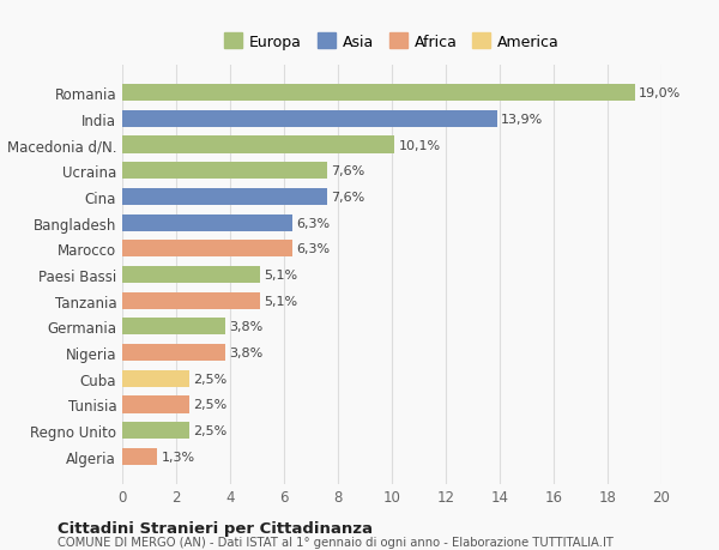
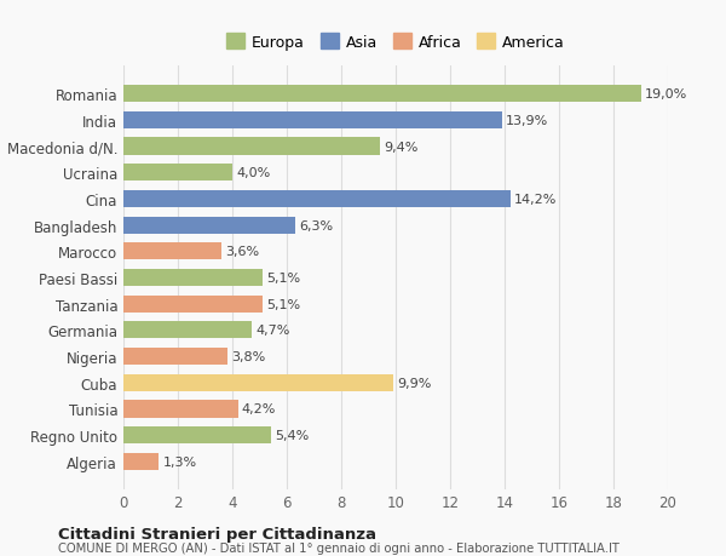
Macedonia d/N.: 10,1% -> 9,4%
Ucraina: 7,6% -> 4,0%
Cina: 7,6% -> 14,2%
Marocco: 6,3% -> 3,6%
Germania: 3,8% -> 4,7%
Cuba: 2,5% -> 9,9%
Tunisia: 2,5% -> 4,2%
Regno Unito: 2,5% -> 5,4%
